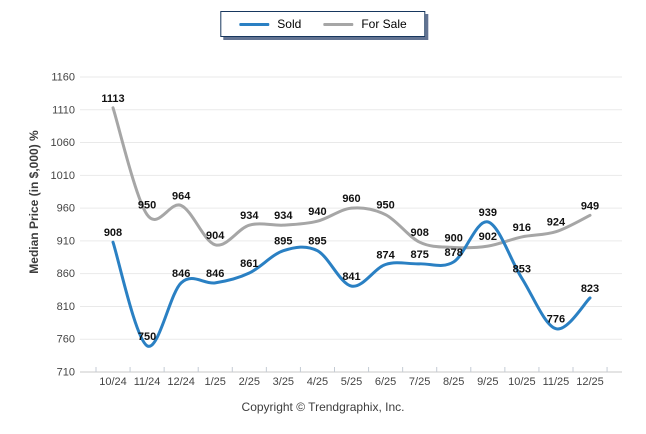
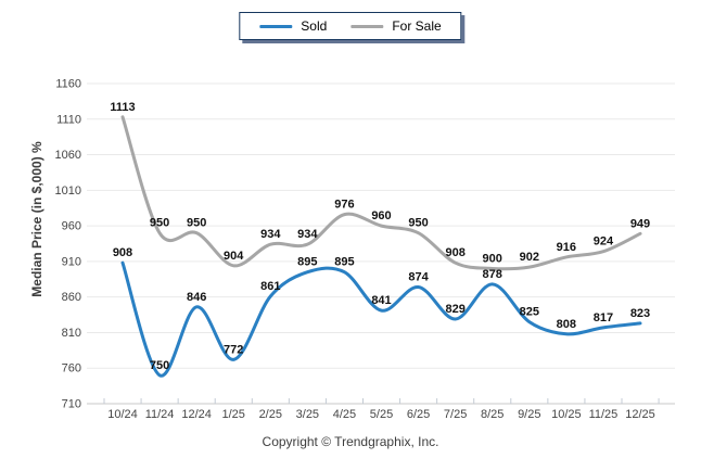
For Sale/12/24: 964 -> 950
Sold/1/25: 846 -> 772
For Sale/4/25: 940 -> 976
Sold/7/25: 875 -> 829
Sold/9/25: 939 -> 825
Sold/10/25: 853 -> 808
Sold/11/25: 776 -> 817
